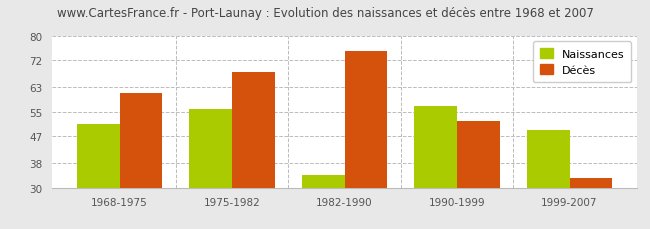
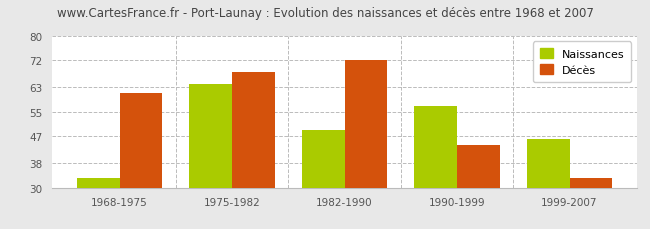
Naissances/1968-1975: 51 -> 33
Naissances/1975-1982: 56 -> 64
Naissances/1982-1990: 34 -> 49
Décès/1982-1990: 75 -> 72
Décès/1990-1999: 52 -> 44
Naissances/1999-2007: 49 -> 46
